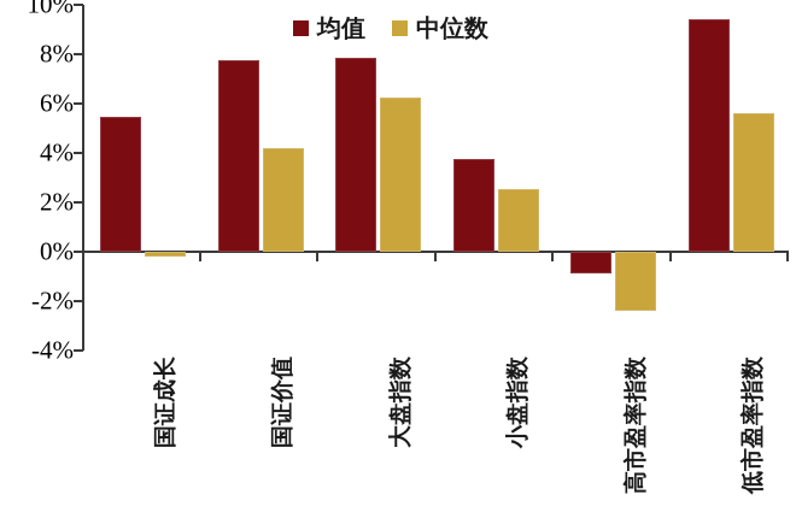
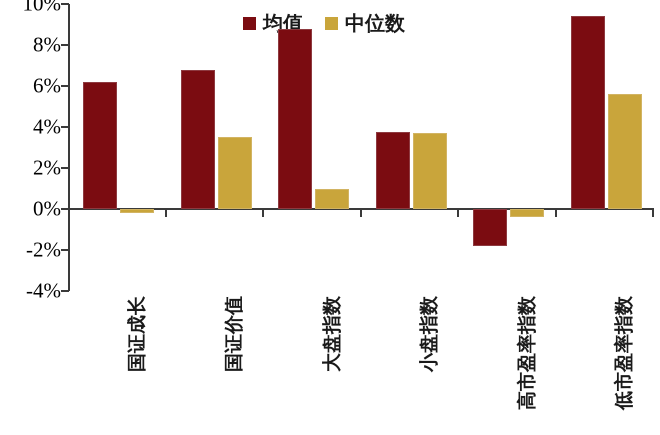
均值/国证成长: 5.5% -> 6.2%
均值/国证价值: 7.8% -> 6.8%
中位数/国证价值: 4.2% -> 3.5%
均值/大盘指数: 7.8% -> 8.8%
中位数/大盘指数: 6.2% -> 1.0%
中位数/小盘指数: 2.5% -> 3.7%
均值/高市盈率指数: -0.9% -> -1.8%
中位数/高市盈率指数: -2.4% -> -0.4%
